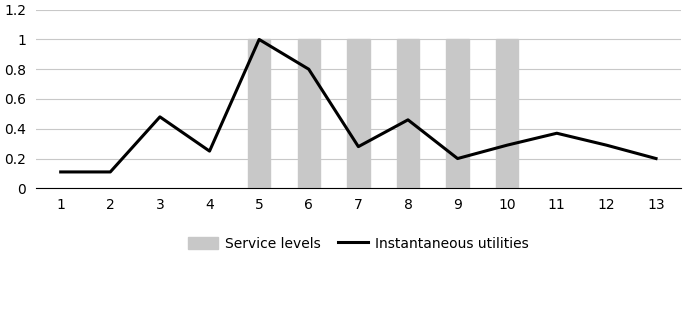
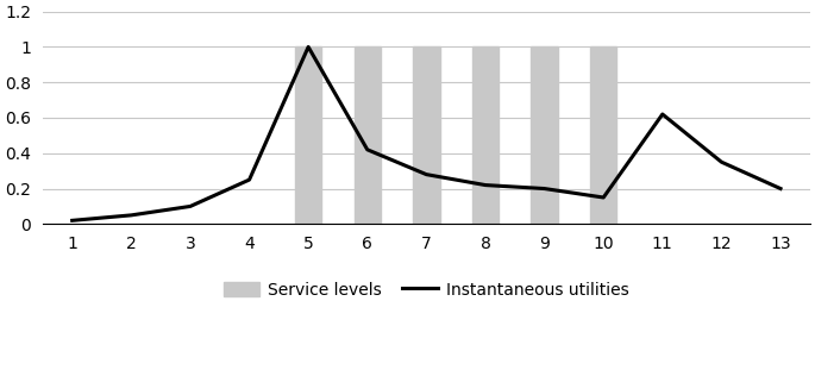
Instantaneous utilities/1: 0.11 -> 0.02
Instantaneous utilities/2: 0.11 -> 0.05
Instantaneous utilities/3: 0.48 -> 0.10
Instantaneous utilities/6: 0.80 -> 0.42
Instantaneous utilities/8: 0.46 -> 0.22
Instantaneous utilities/10: 0.29 -> 0.15
Instantaneous utilities/11: 0.37 -> 0.62
Instantaneous utilities/12: 0.29 -> 0.35
